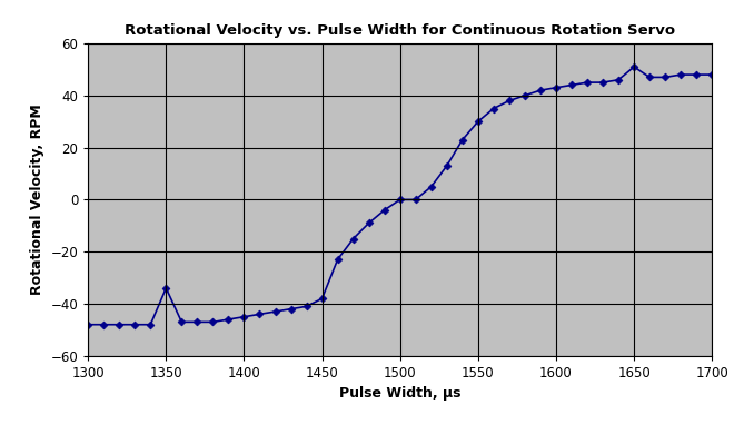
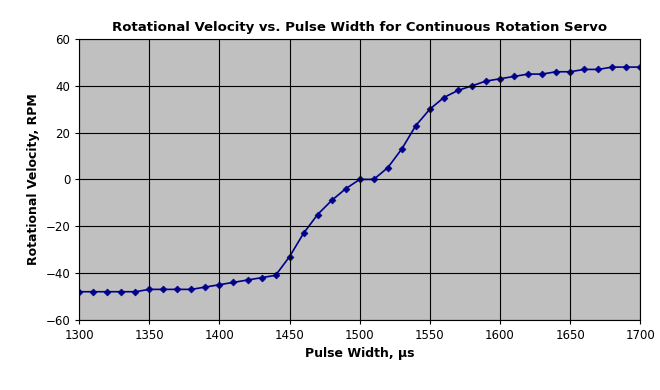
1350: -34 -> -47
1450: -38 -> -33
1650: 51 -> 46
